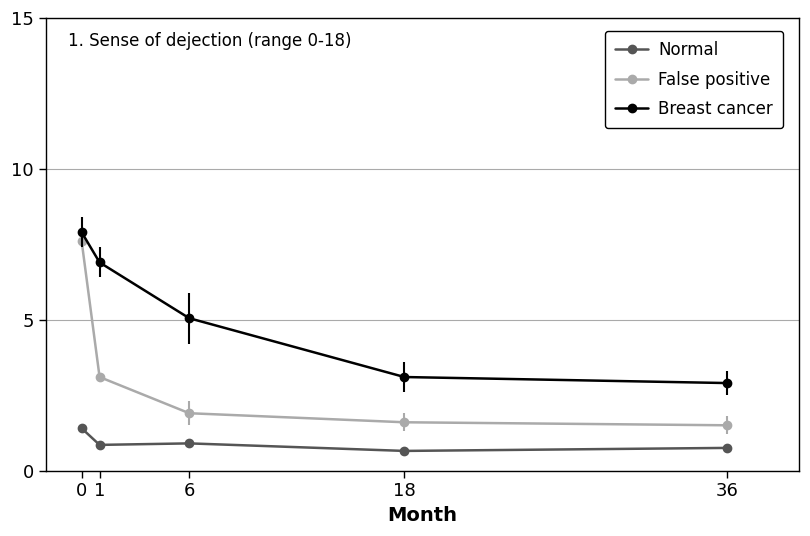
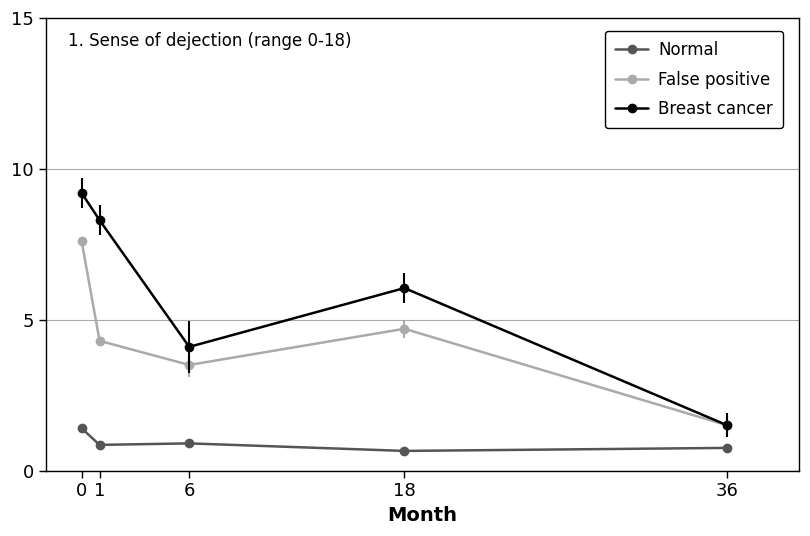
Breast cancer/0: 7.90 -> 9.20
False positive/1: 3.1 -> 4.3
Breast cancer/1: 6.90 -> 8.30
False positive/6: 1.9 -> 3.5
Breast cancer/6: 5.05 -> 4.10
False positive/18: 1.6 -> 4.7
Breast cancer/18: 3.10 -> 6.05
Breast cancer/36: 2.90 -> 1.50
